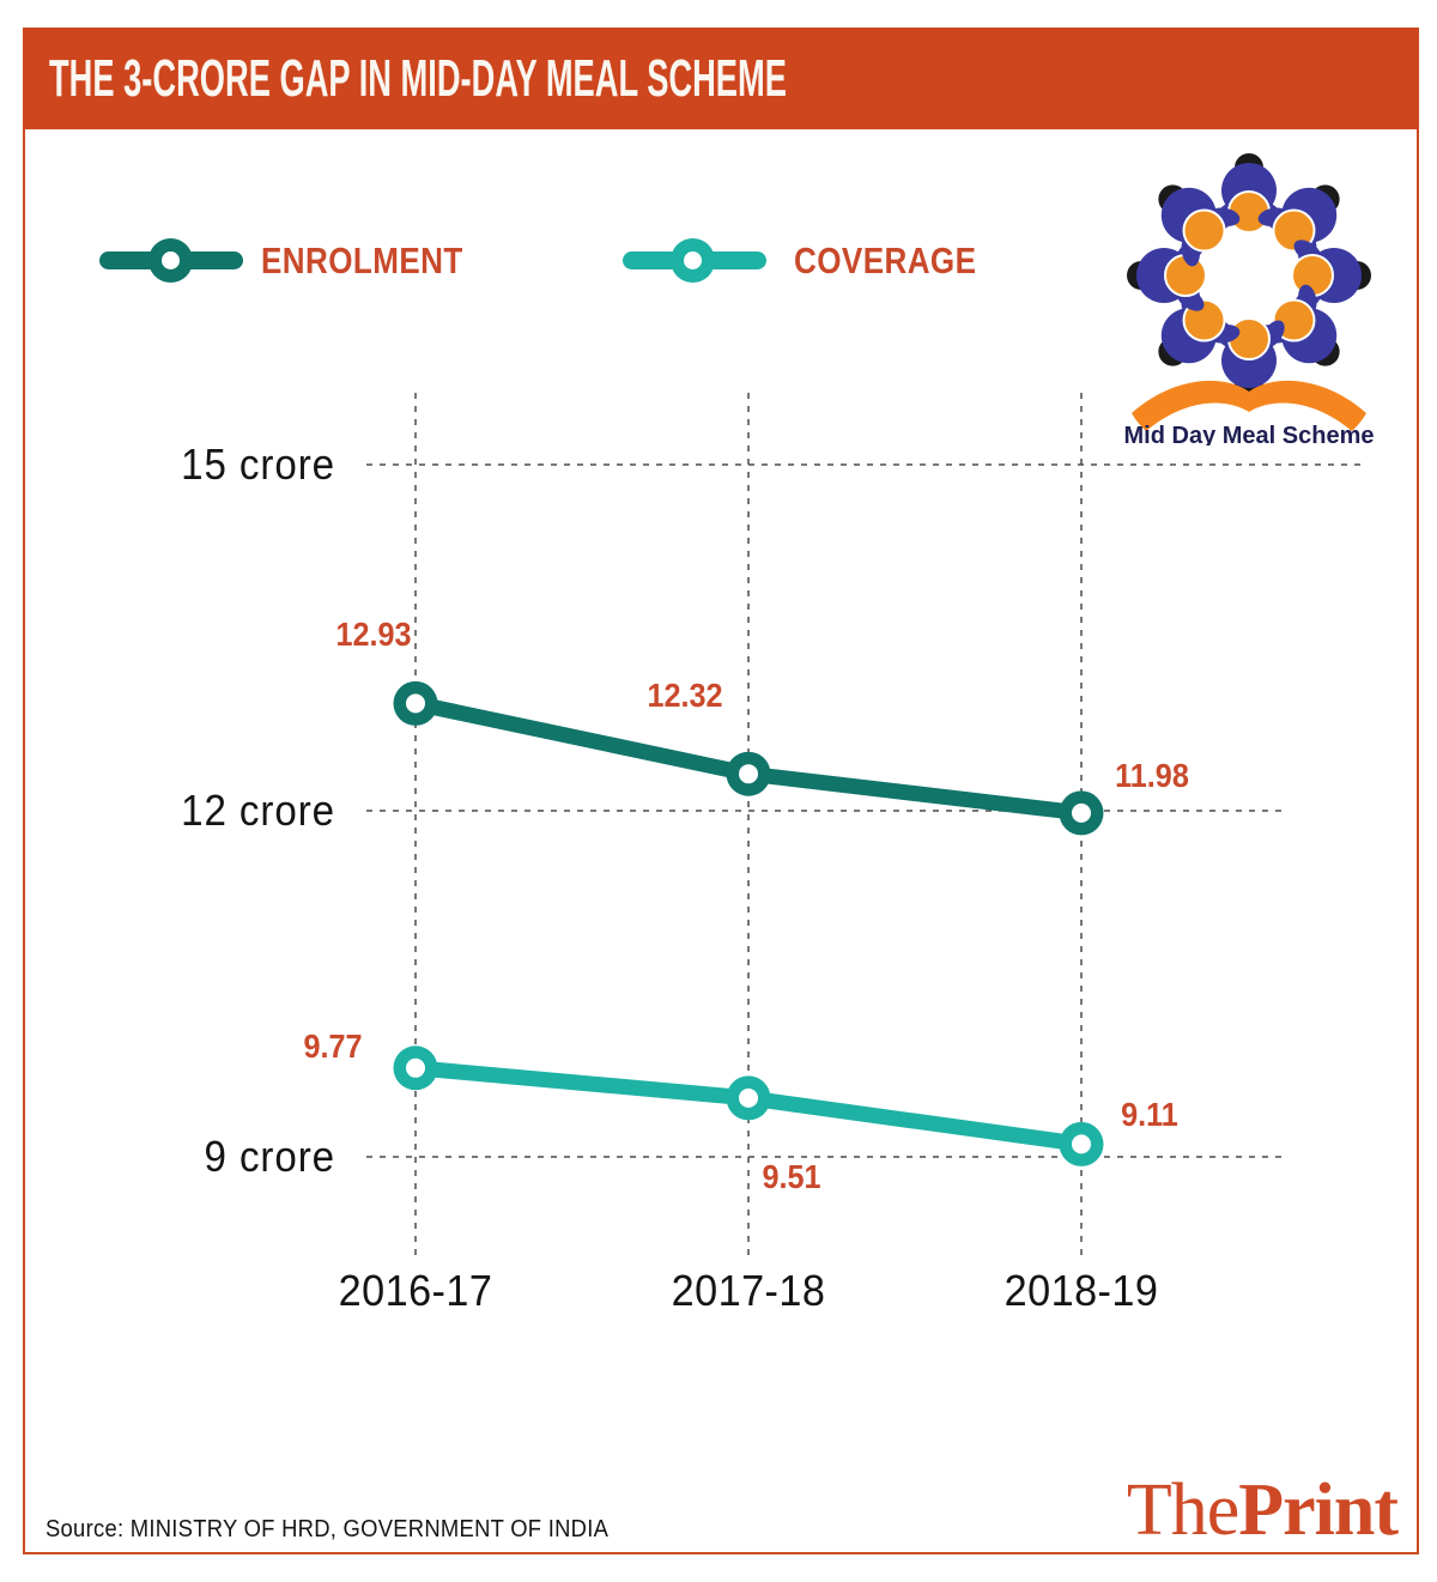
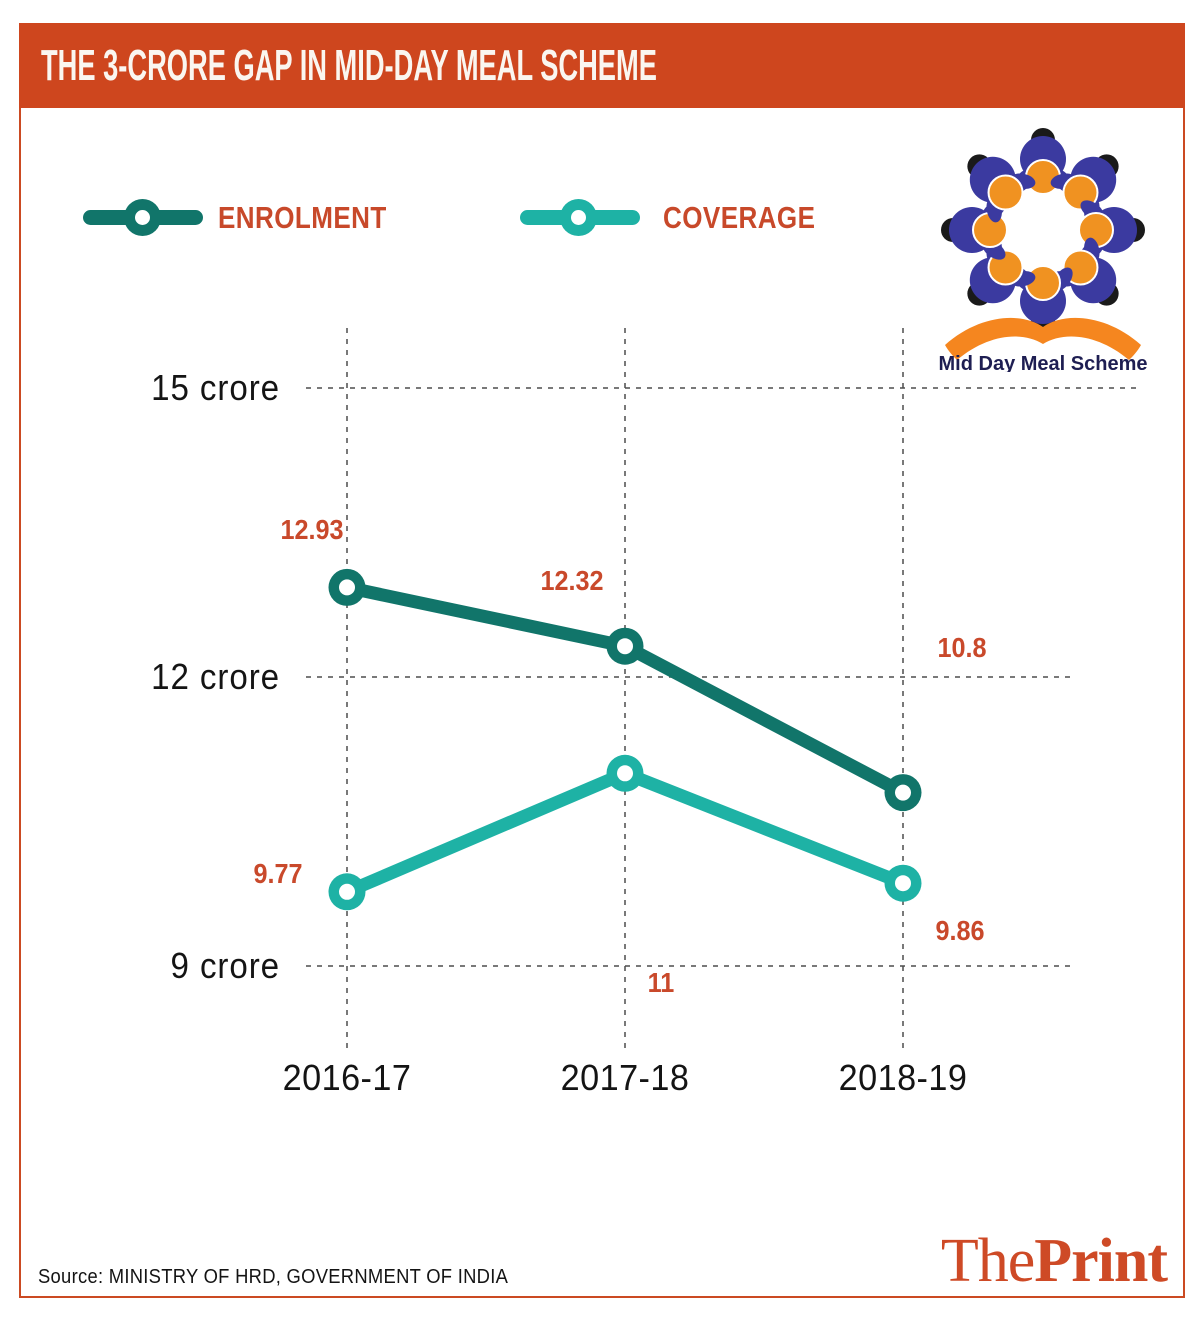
COVERAGE/2017-18: 9.51 -> 11
ENROLMENT/2018-19: 11.98 -> 10.8
COVERAGE/2018-19: 9.11 -> 9.86
